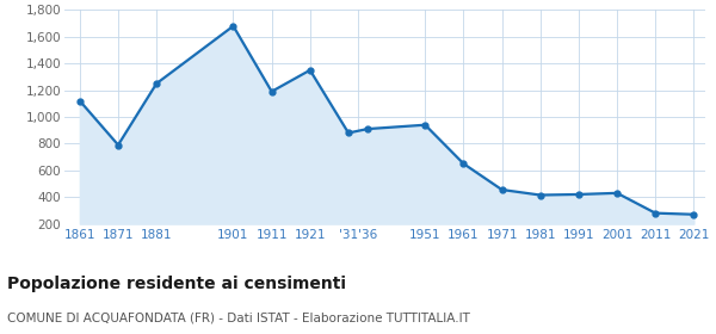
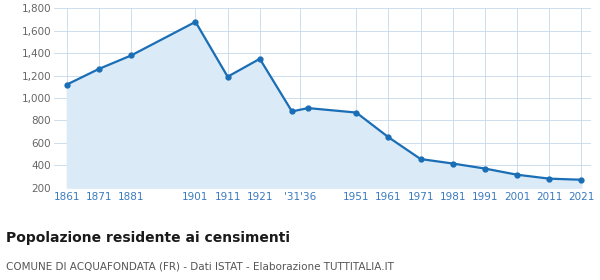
1871: 790 -> 1,260
1881: 1,250 -> 1,380
1951: 940 -> 870
1991: 420 -> 370
2001: 430 -> 320
